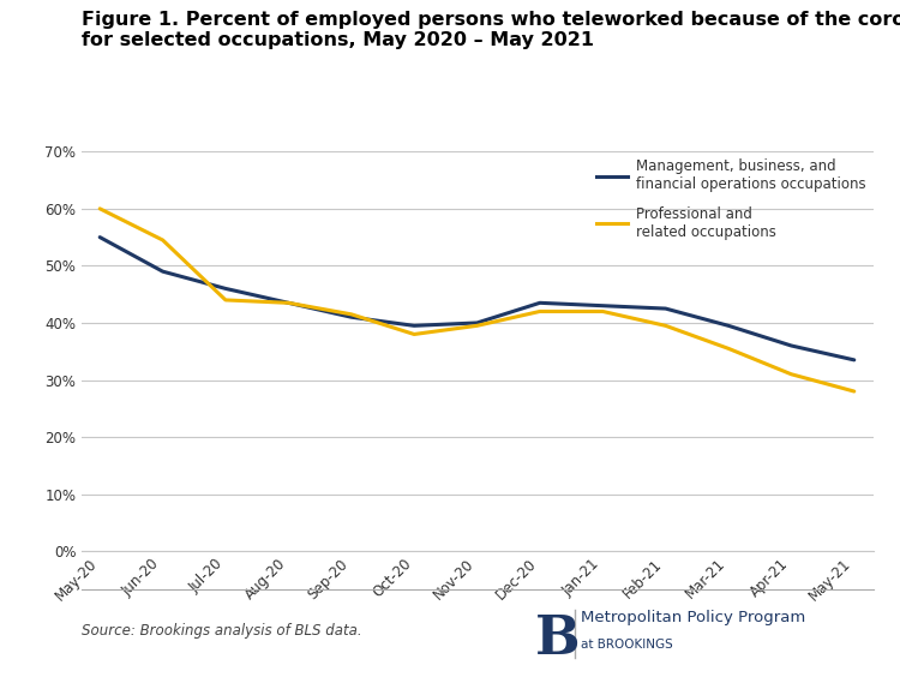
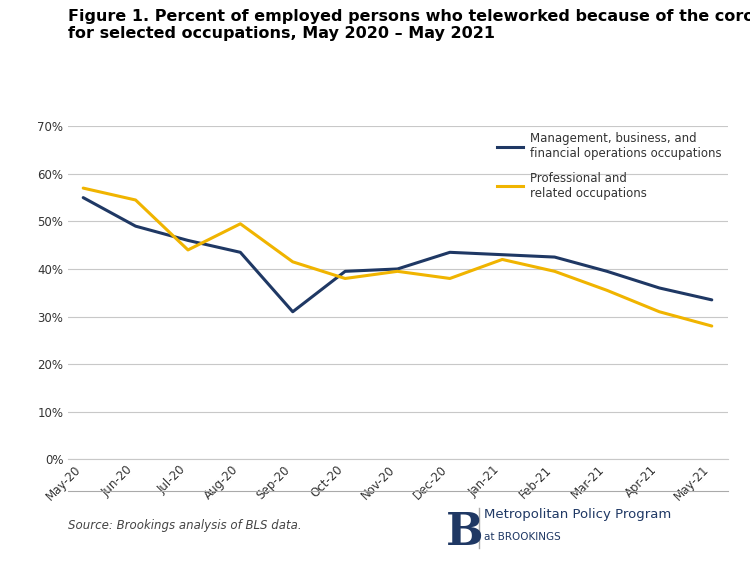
Professional and related occupations/May-20: 60.0% -> 57.0%
Professional and related occupations/Aug-20: 43.5% -> 49.5%
Management, business, and financial operations occupations/Sep-20: 41.0% -> 31.0%
Professional and related occupations/Dec-20: 42.0% -> 38.0%
